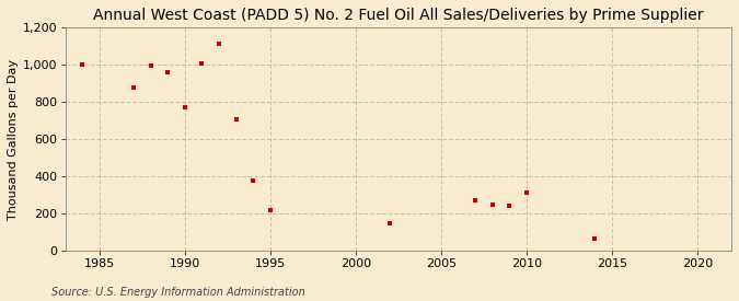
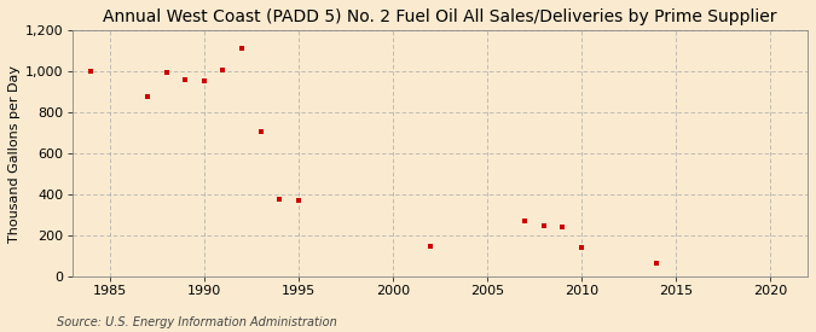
1990: 770 -> 950
1995: 220 -> 370
2010: 310 -> 140
